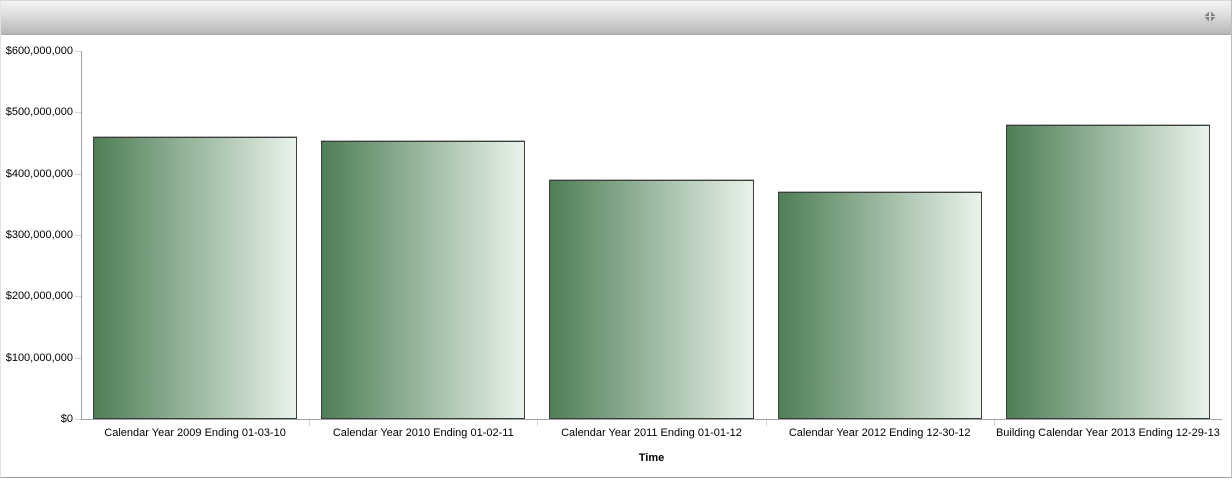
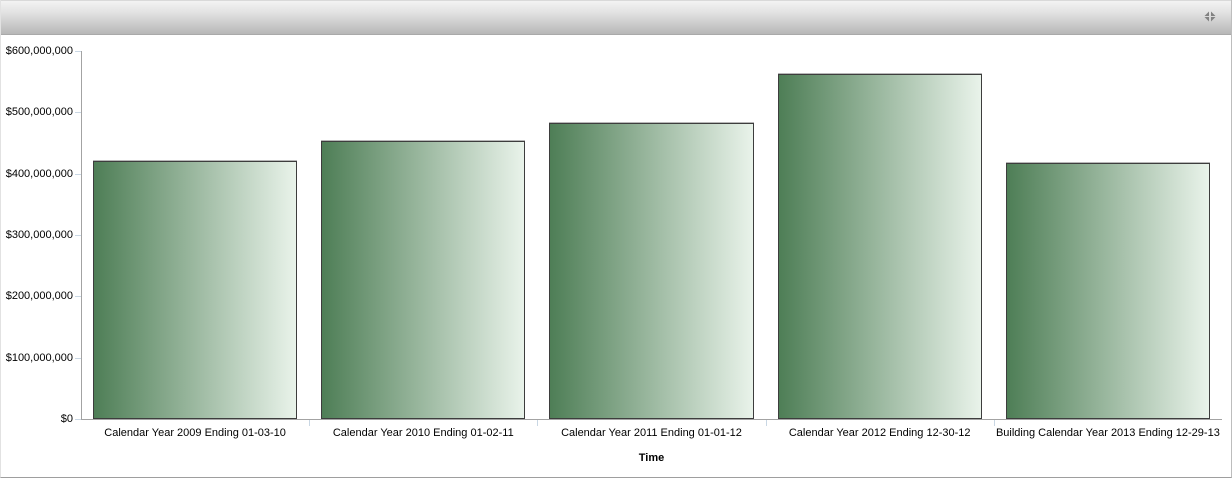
Calendar Year 2009 Ending 01-03-10: $460000000 -> $420000000
Calendar Year 2011 Ending 01-01-12: $390000000 -> $480000000
Calendar Year 2012 Ending 12-30-12: $370000000 -> $560000000
Building Calendar Year 2013 Ending 12-29-13: $480000000 -> $420000000
